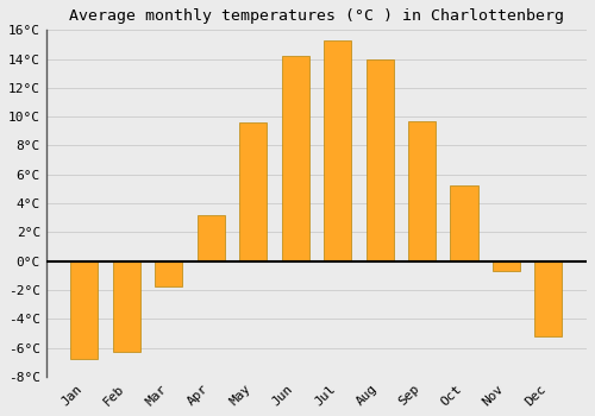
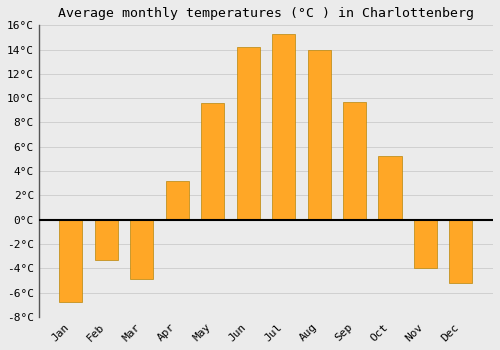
Feb: -6.3°C -> -3.3°C
Mar: -1.8°C -> -4.9°C
Nov: -0.7°C -> -4.0°C
